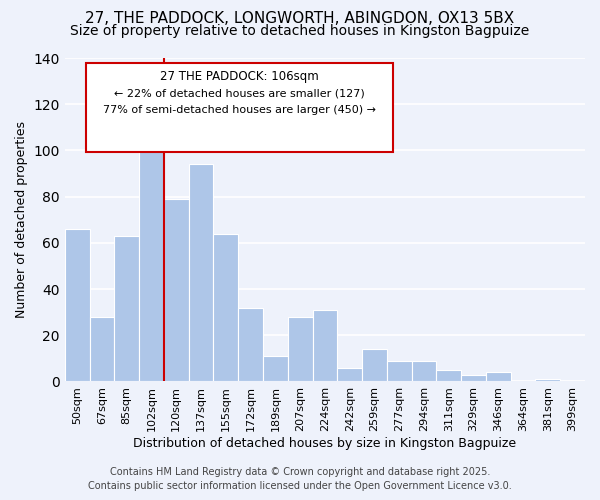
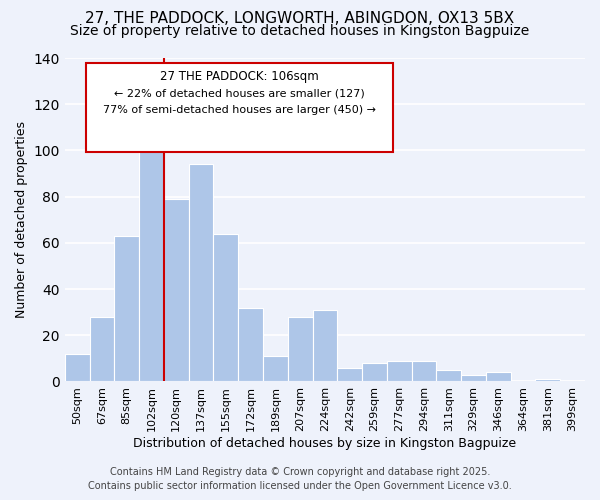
50sqm: 66 -> 12
259sqm: 14 -> 8
